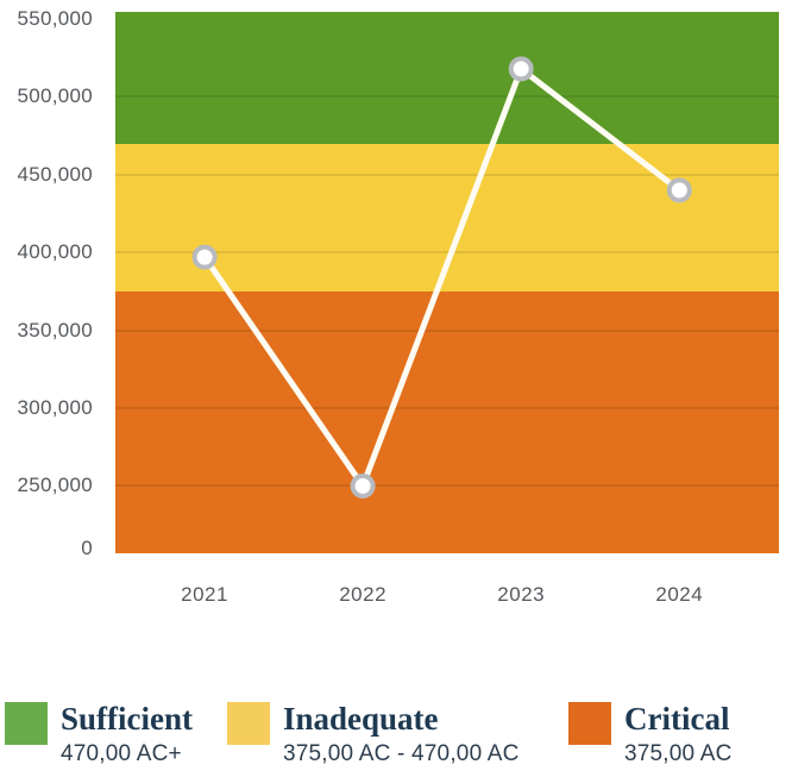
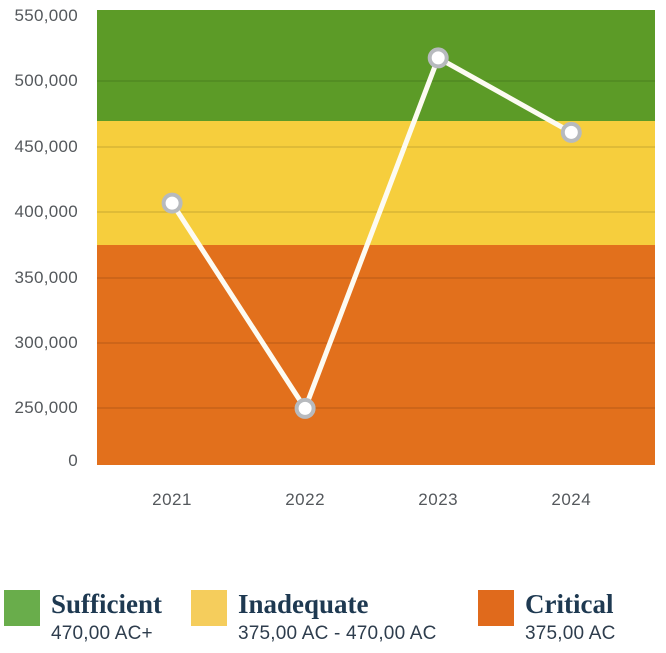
2021: 397000 -> 407000
2024: 440000 -> 461000
